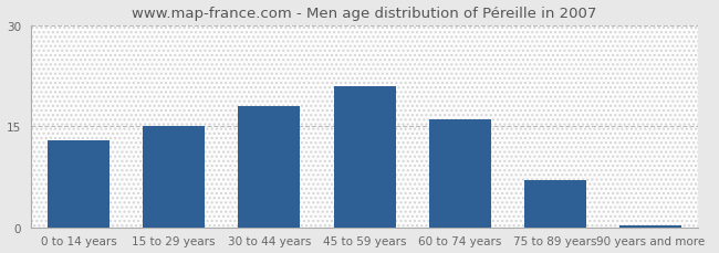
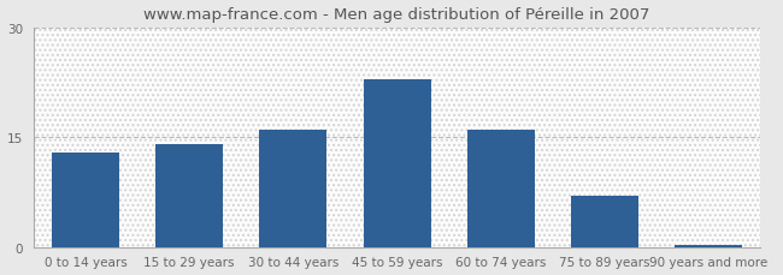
15 to 29 years: 15.0 -> 14.0
30 to 44 years: 18.0 -> 16.0
45 to 59 years: 21.0 -> 23.0
